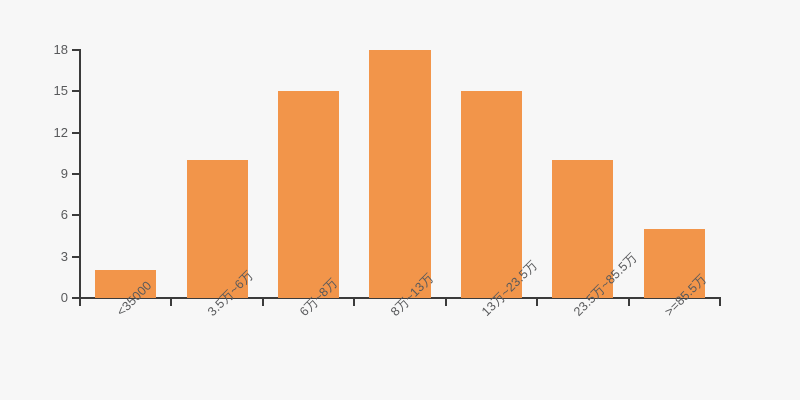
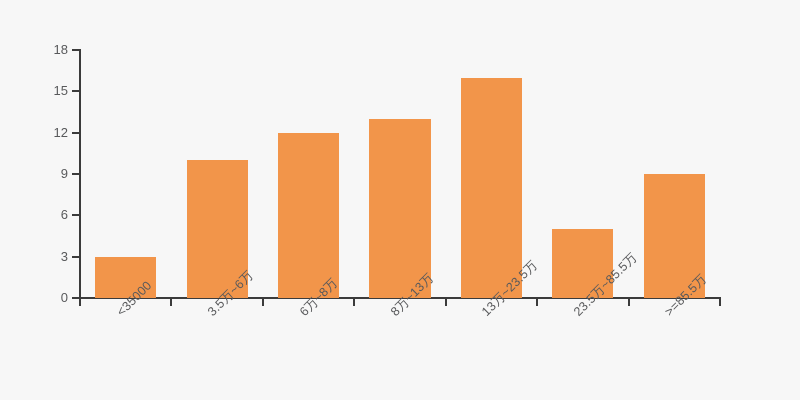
<35000: 2 -> 3
6万~8万: 15 -> 12
8万~13万: 18 -> 13
13万~23.5万: 15 -> 16
23.5万~85.5万: 10 -> 5
>=85.5万: 5 -> 9
